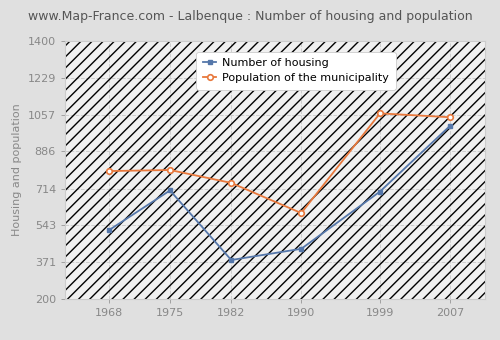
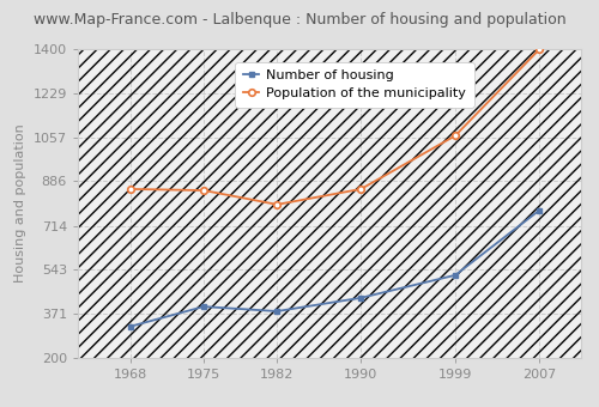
Number of housing/1968: 520 -> 323
Population of the municipality/1968: 795 -> 856
Number of housing/1975: 705 -> 400
Population of the municipality/1975: 800 -> 851
Population of the municipality/1982: 740 -> 796
Population of the municipality/1990: 600 -> 856
Number of housing/1999: 700 -> 522
Number of housing/2007: 1005 -> 773
Population of the municipality/2007: 1045 -> 1397
